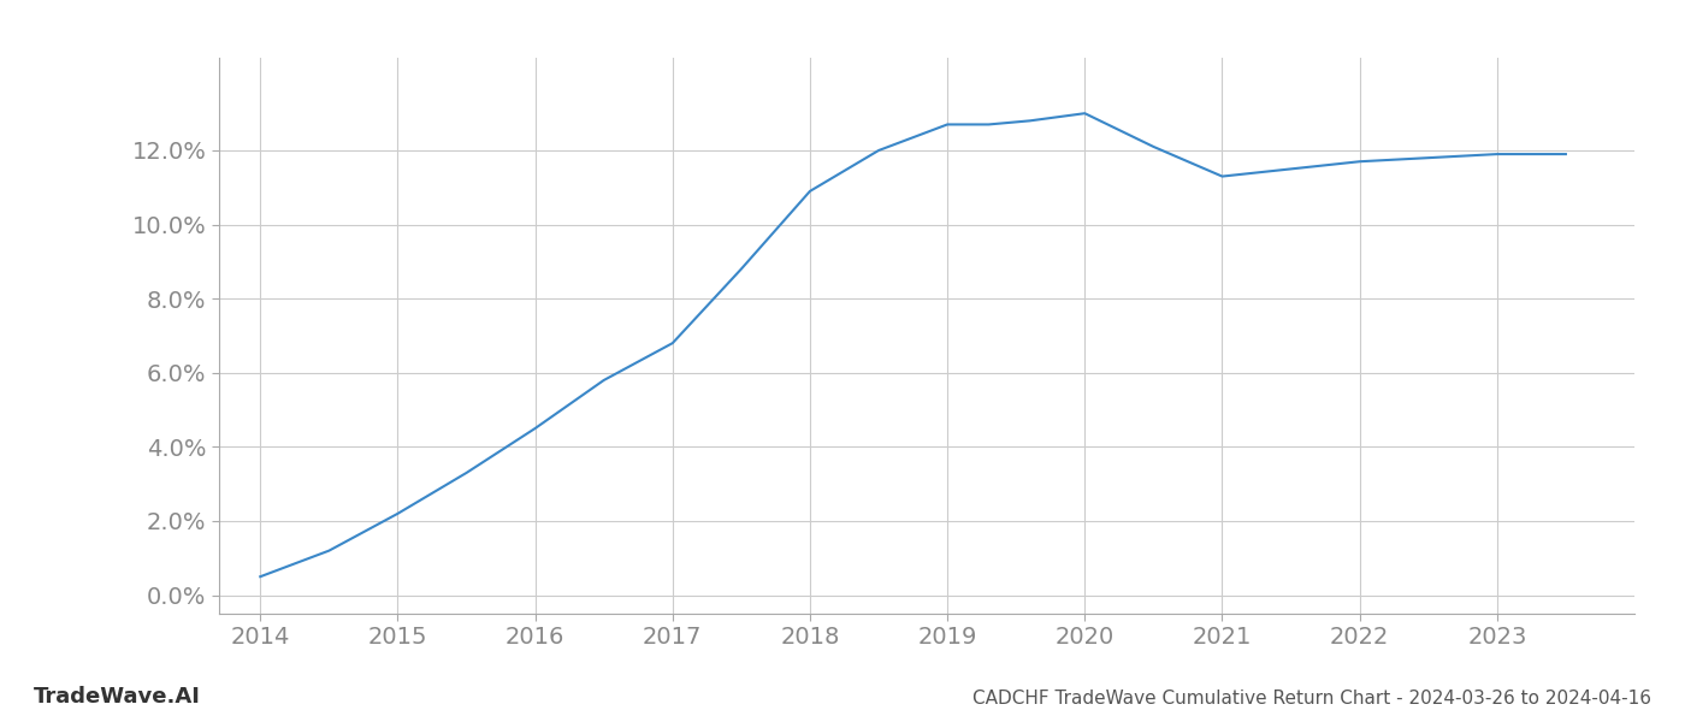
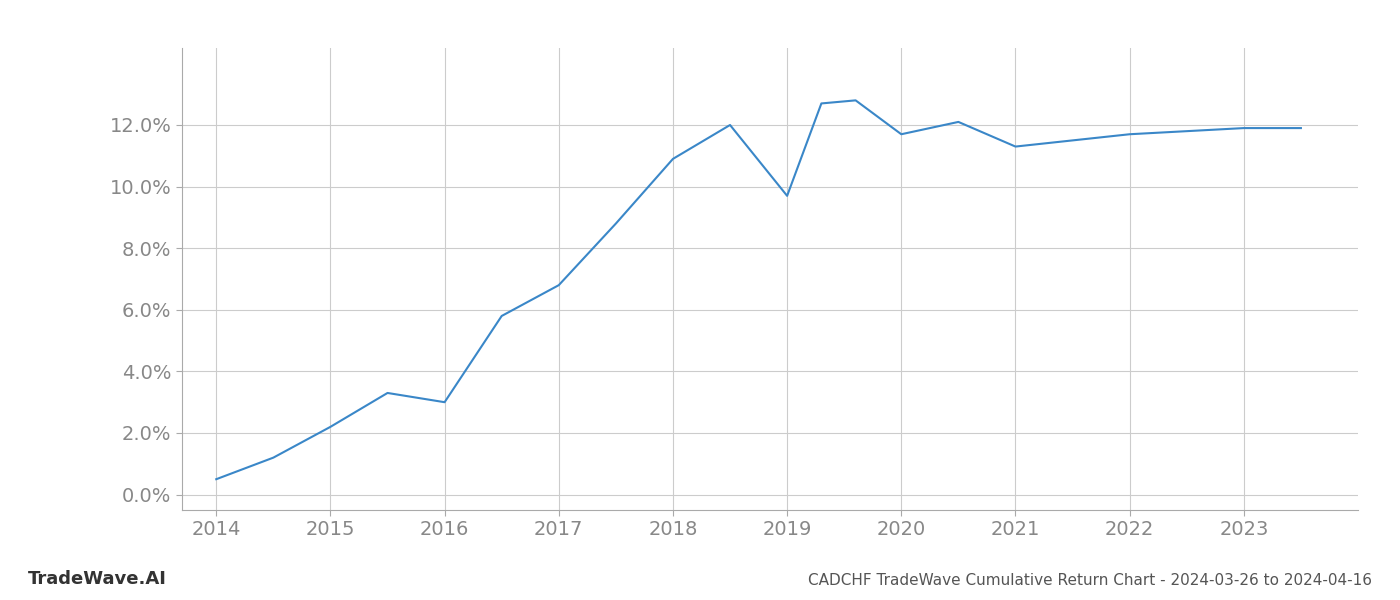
2016: 4.5% -> 3.0%
2019: 12.7% -> 9.7%
2020: 13.0% -> 11.7%
